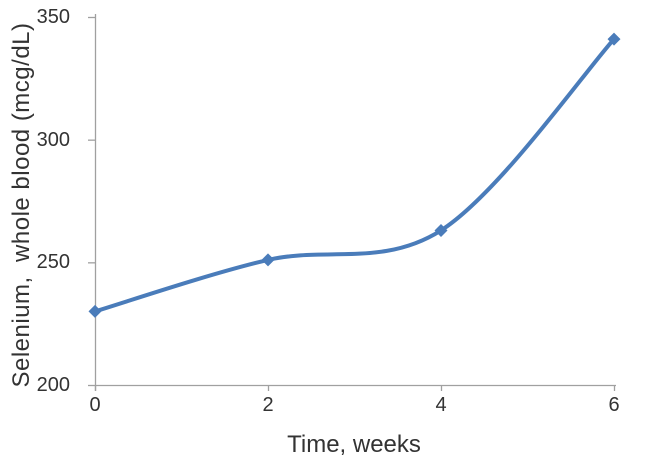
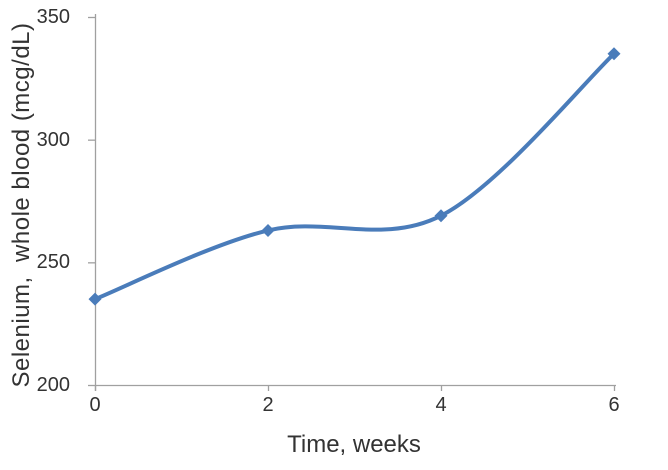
0: 230 -> 235
2: 251 -> 263
4: 263 -> 269
6: 341 -> 335
